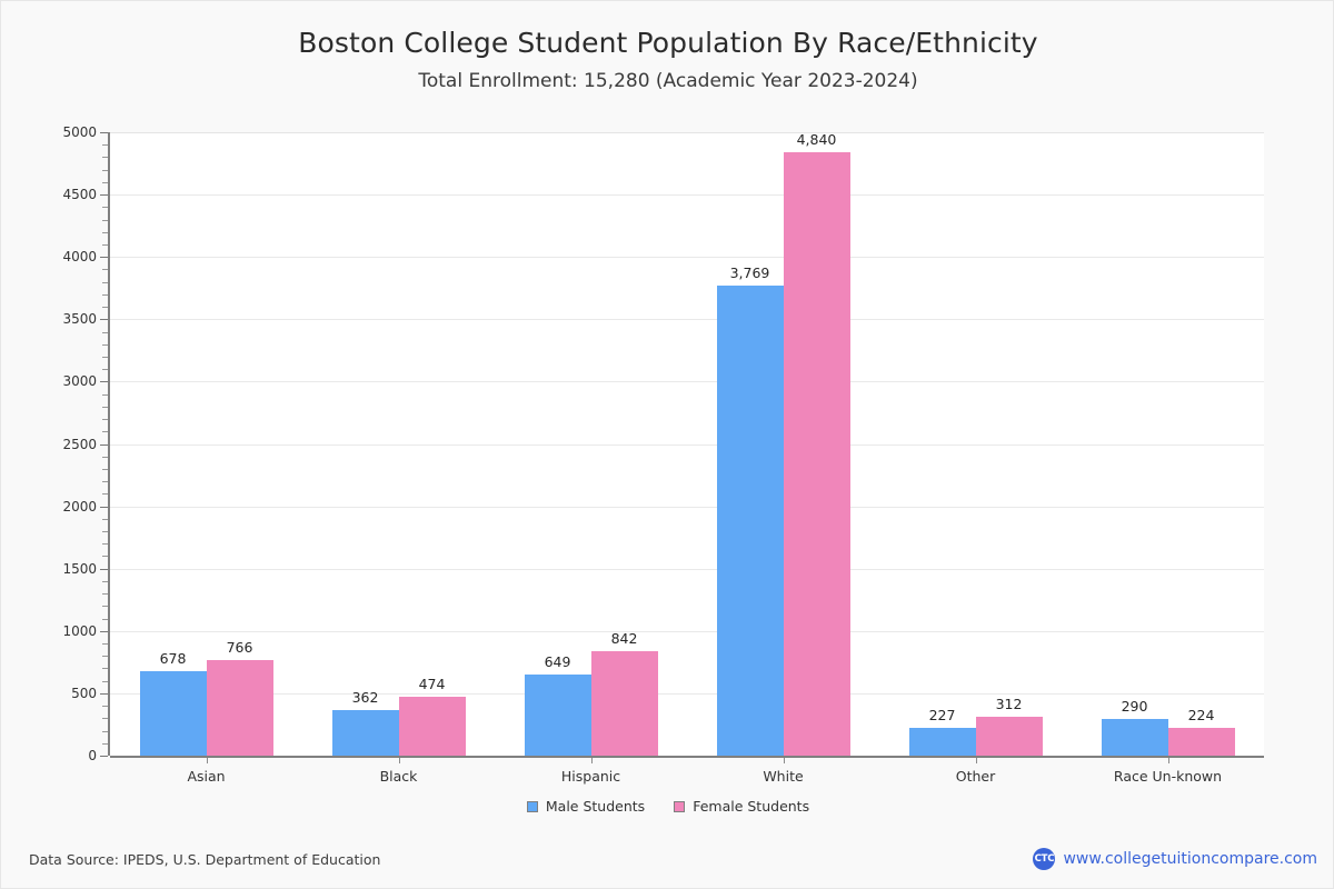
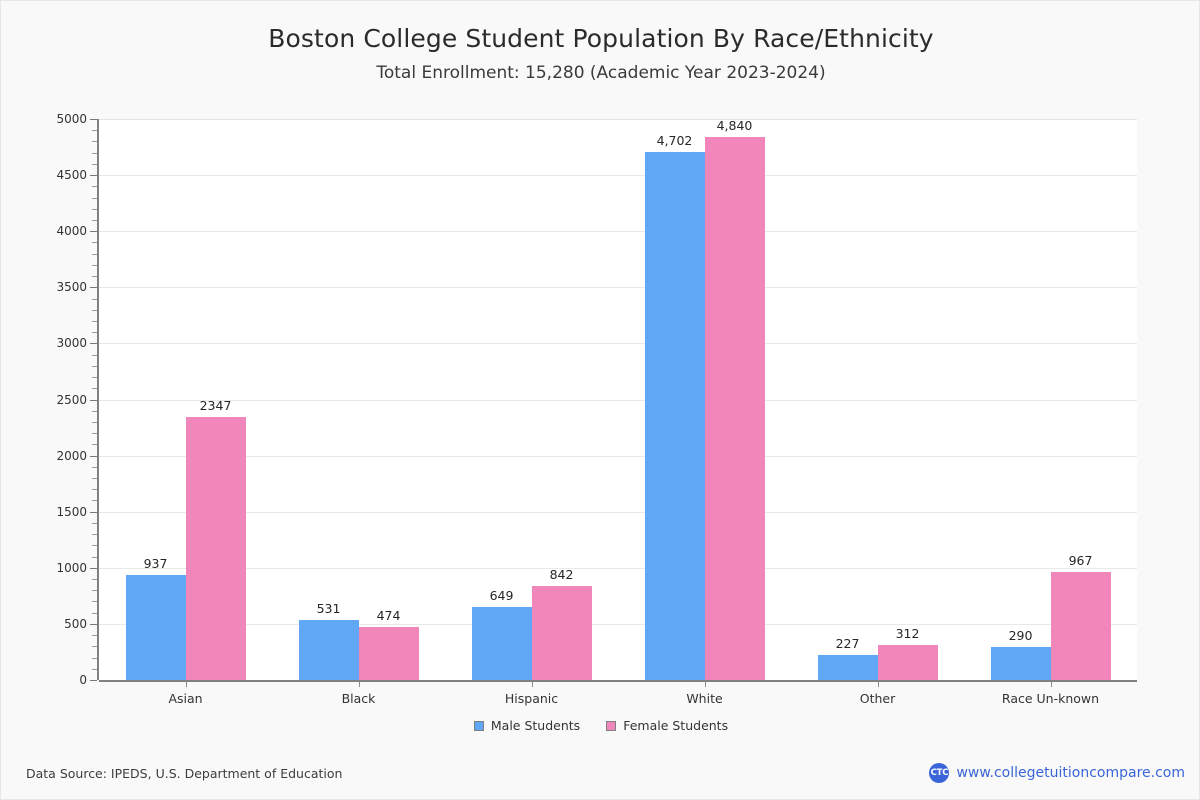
Male Students/Asian: 678 -> 937
Female Students/Asian: 766 -> 2347
Male Students/Black: 362 -> 531
Male Students/White: 3,769 -> 4,702
Female Students/Race Un-known: 224 -> 967
